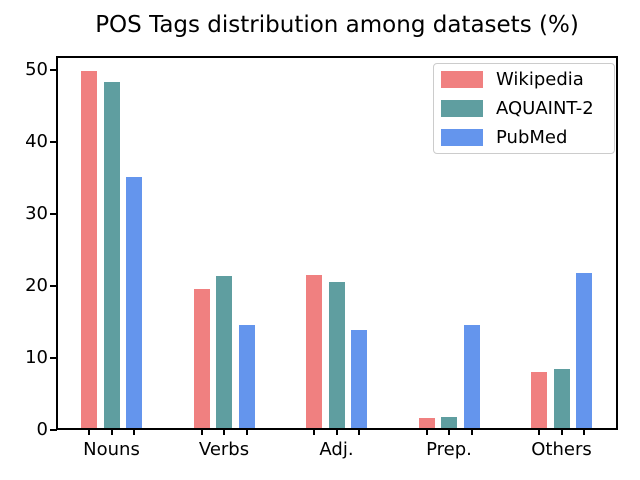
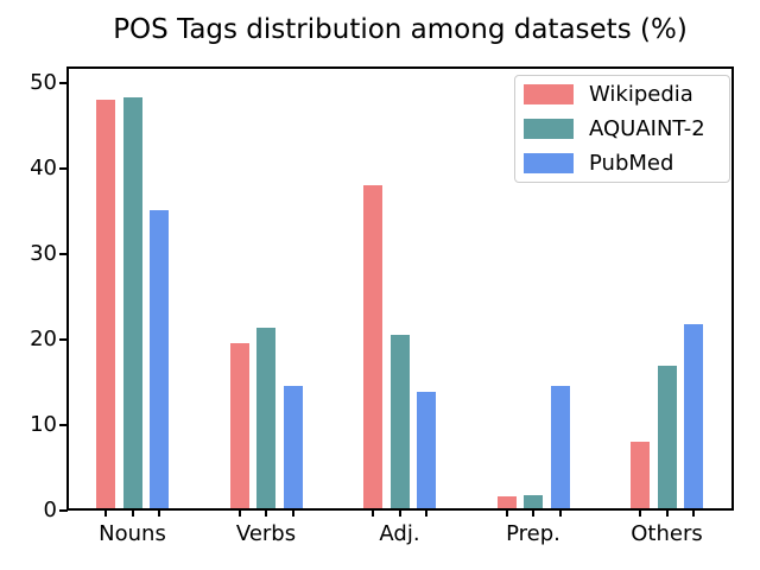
Wikipedia/Nouns: 50 -> 48
Wikipedia/Adj.: 22 -> 38
AQUAINT-2/Others: 8 -> 17
